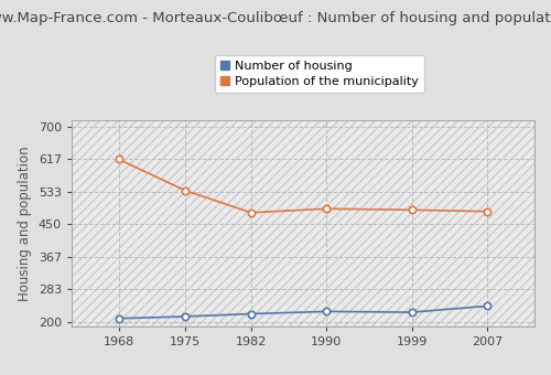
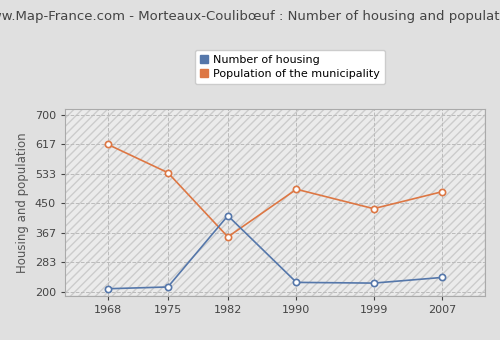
Number of housing/1982: 220 -> 415
Population of the municipality/1982: 480 -> 355
Population of the municipality/1999: 487 -> 435
